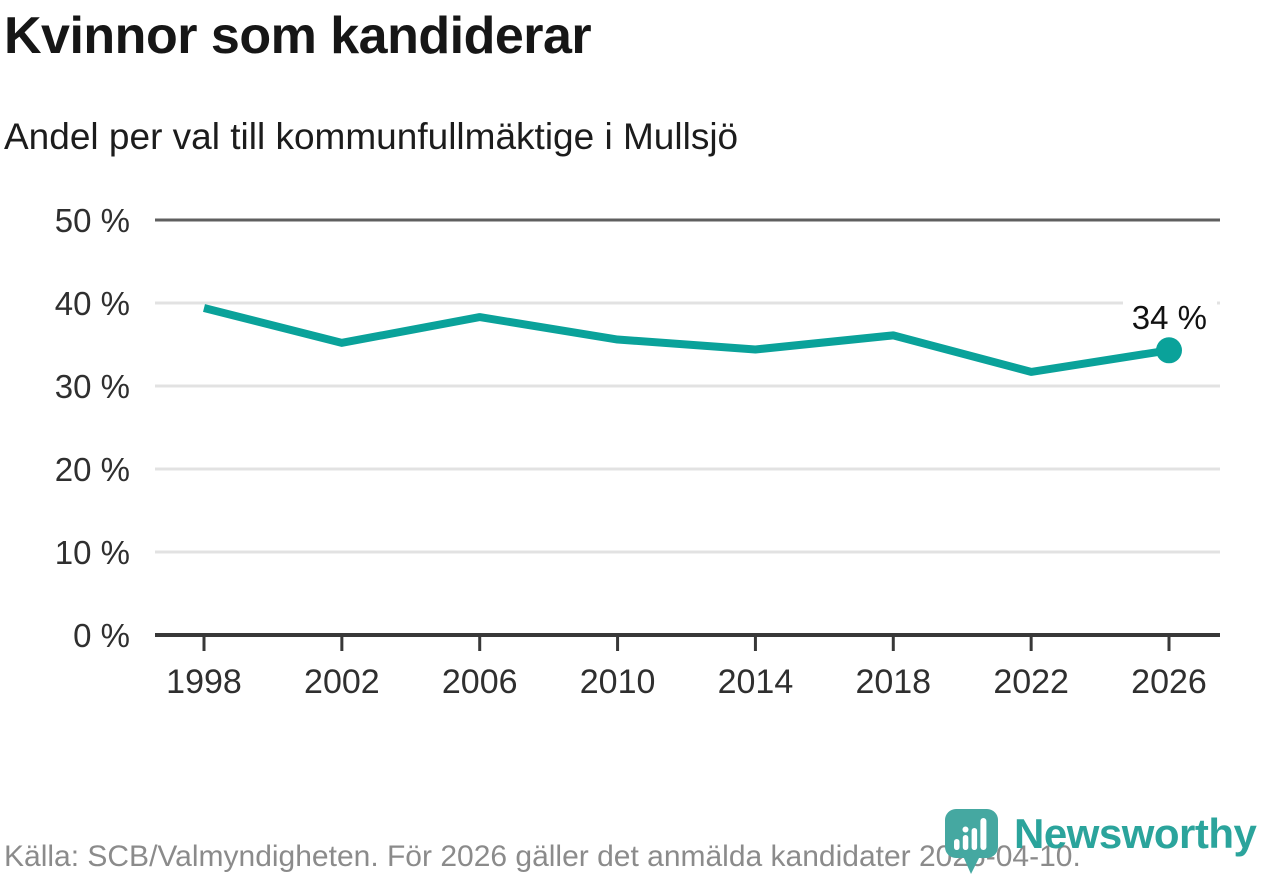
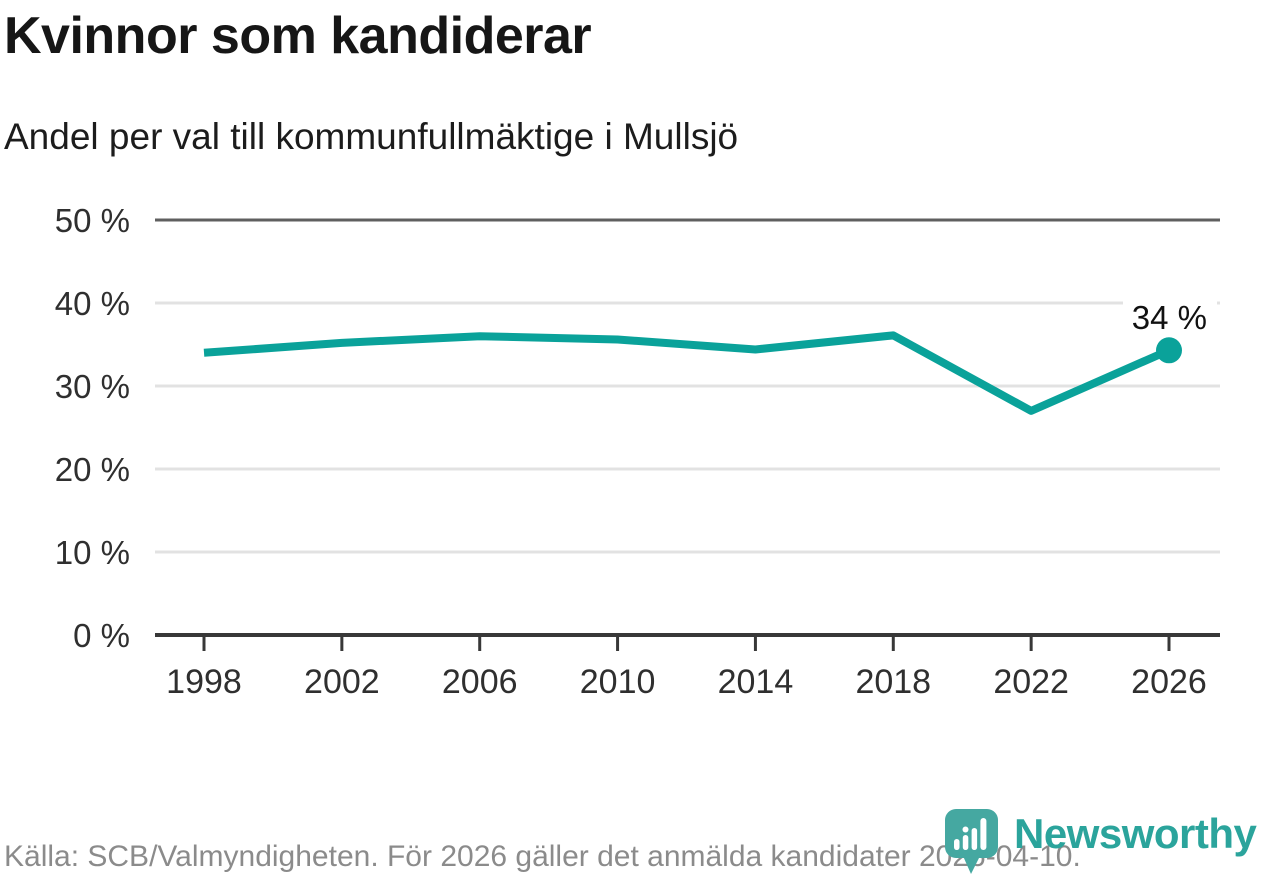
1998: 39% -> 34%
2006: 38% -> 36%
2022: 32% -> 27%
